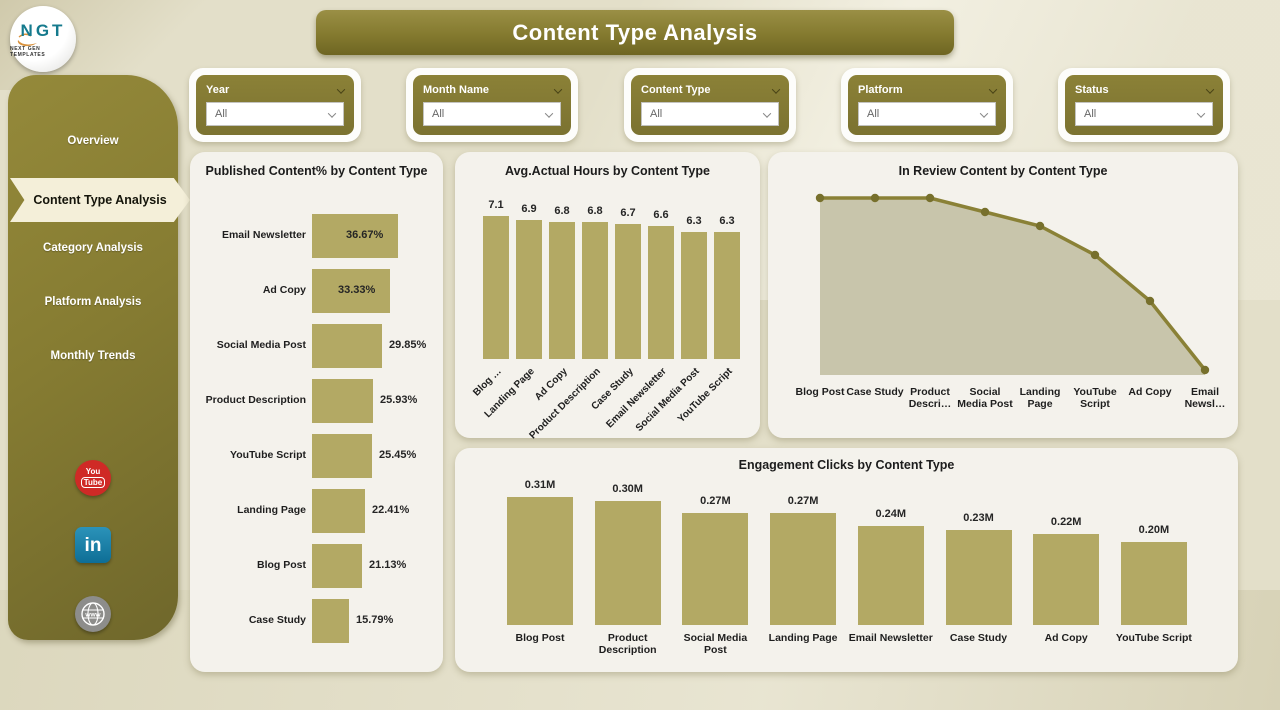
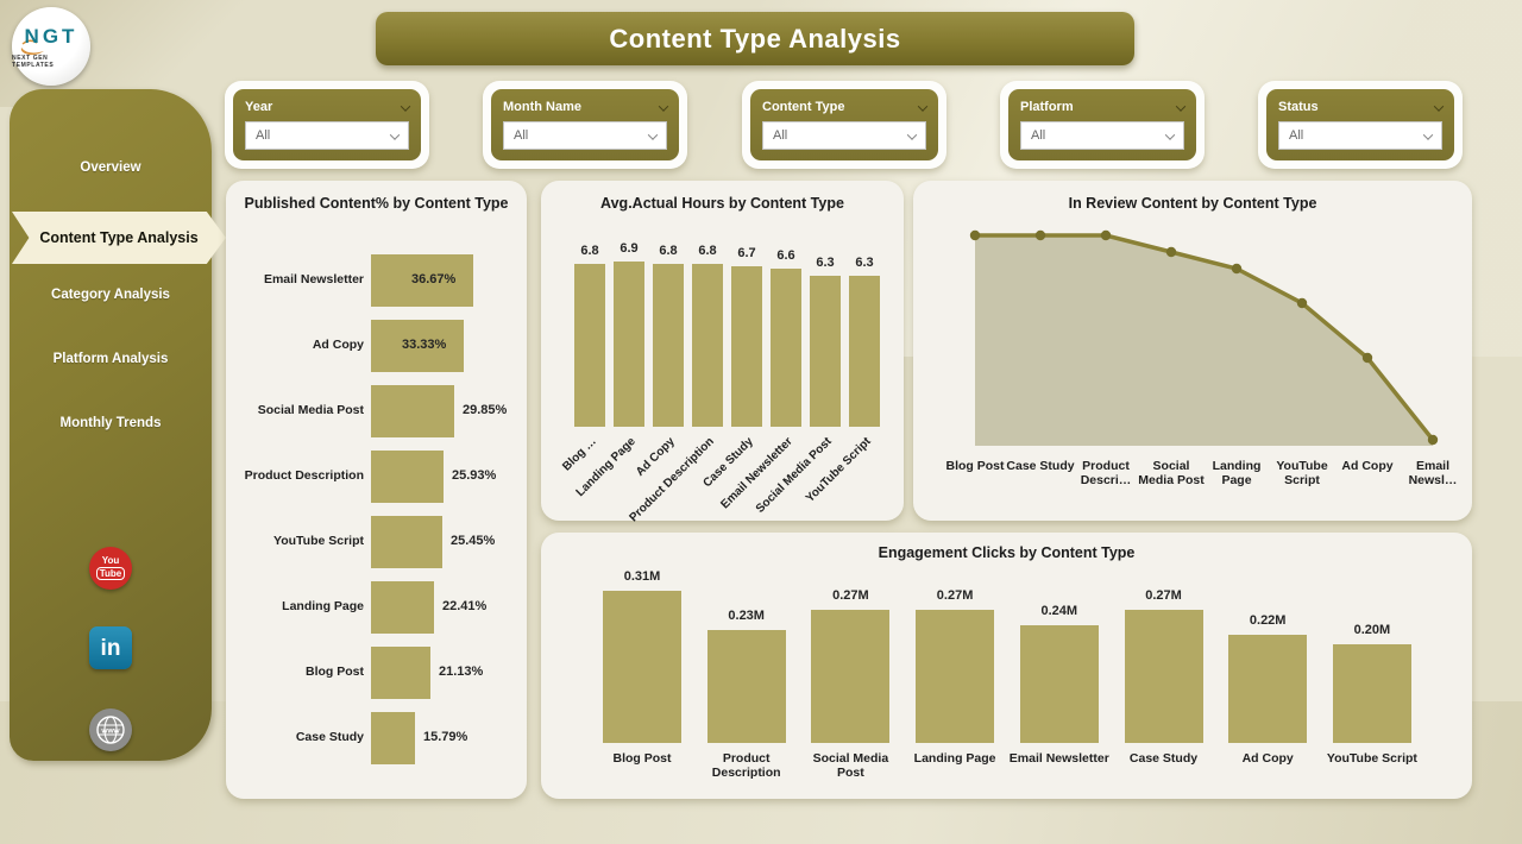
Avg.Actual Hours by Content Type/Blog …: 7.1 -> 6.8
Engagement Clicks by Content Type/Product Description: 0.30M -> 0.23M
Engagement Clicks by Content Type/Case Study: 0.23M -> 0.27M
